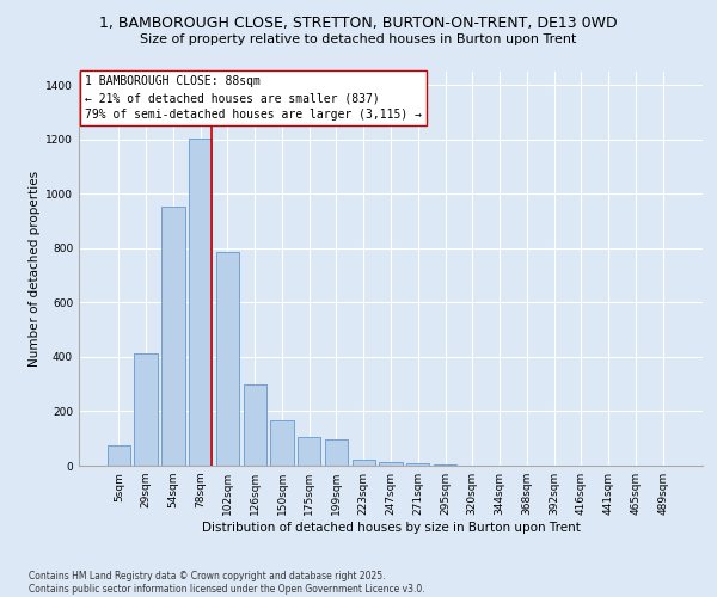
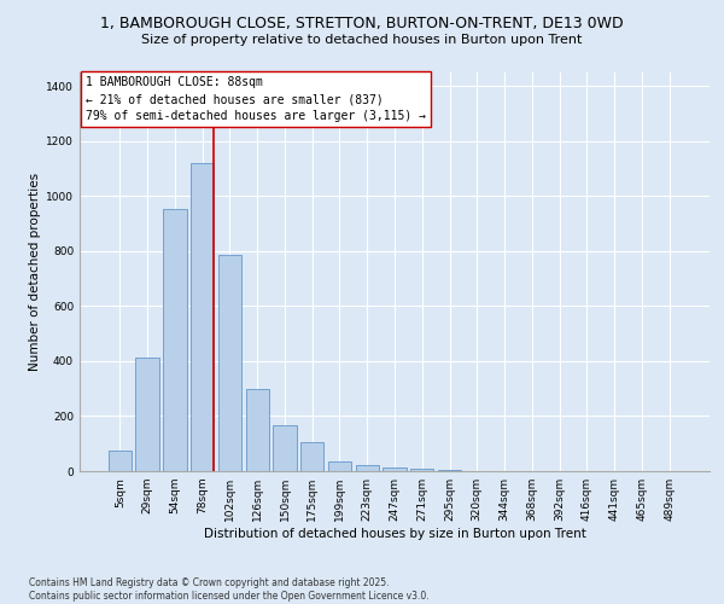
78sqm: 1205 -> 1120
199sqm: 95 -> 35
